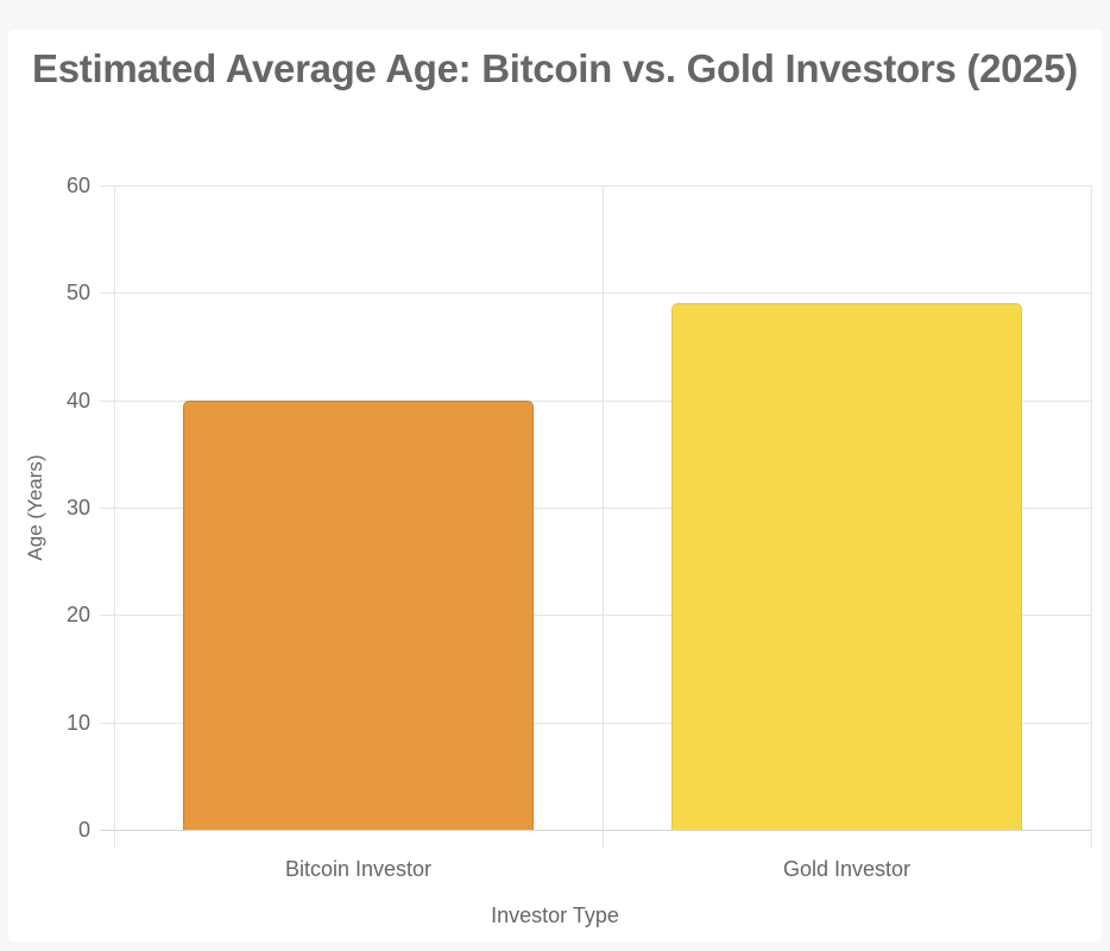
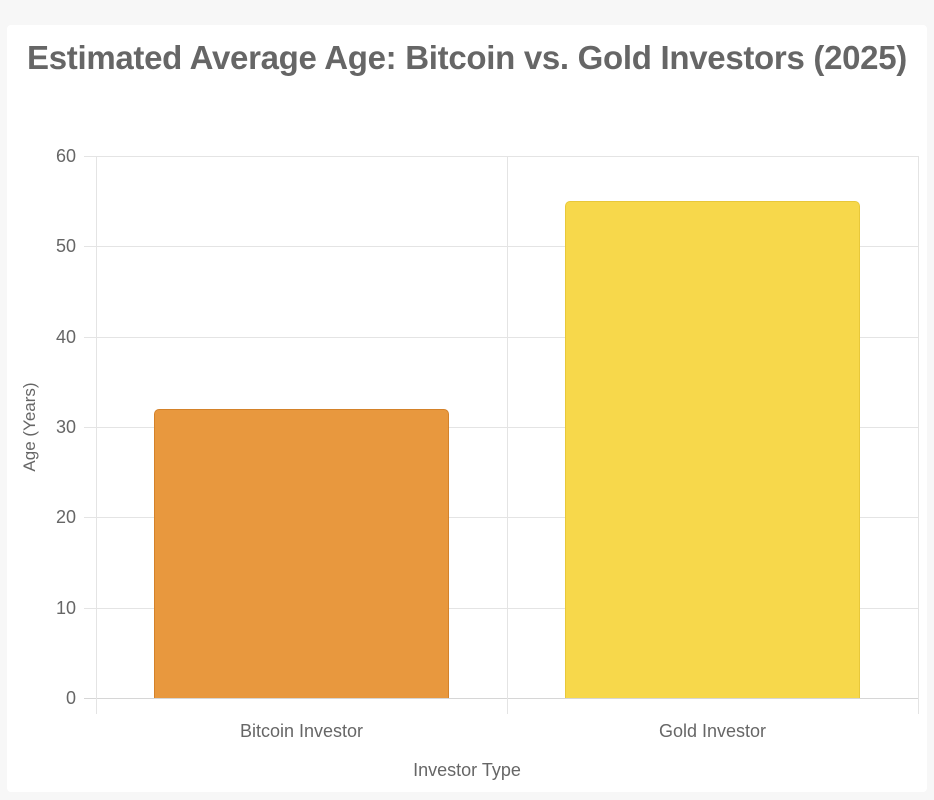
Bitcoin Investor: 40 -> 32
Gold Investor: 49 -> 55
